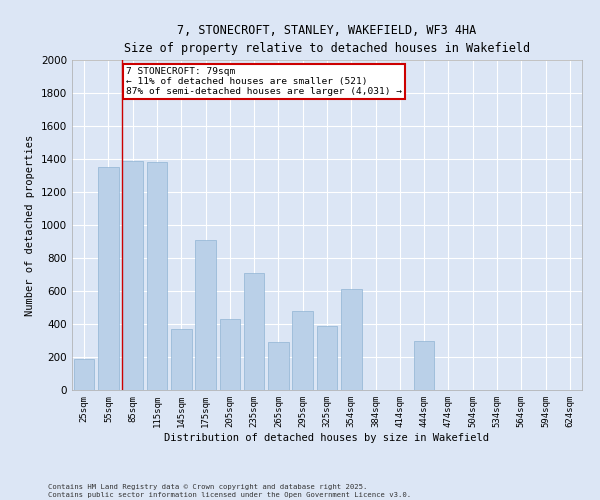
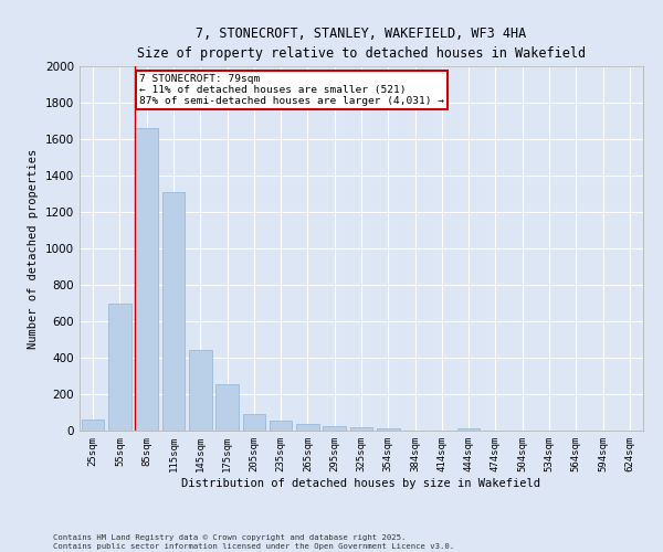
25sqm: 190 -> 60
55sqm: 1350 -> 700
85sqm: 1390 -> 1660
115sqm: 1380 -> 1310
145sqm: 370 -> 440
175sqm: 910 -> 260
205sqm: 430 -> 90
235sqm: 710 -> 60
265sqm: 290 -> 40
295sqm: 480 -> 20
325sqm: 390 -> 20
354sqm: 610 -> 10
444sqm: 300 -> 10
